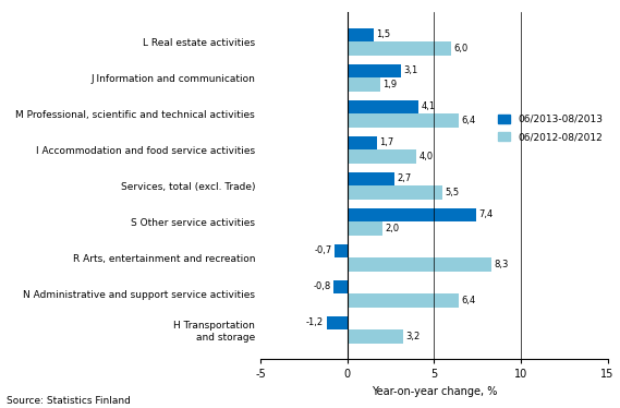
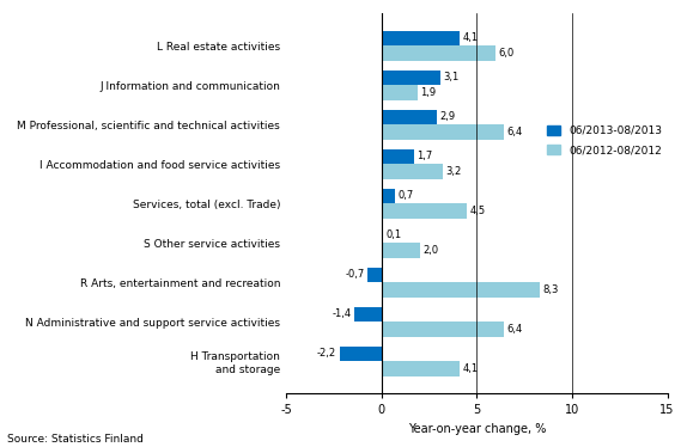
06/2013-08/2013/L Real estate activities: 1,5 -> 4,1
06/2013-08/2013/M Professional, scientific and technical activities: 4,1 -> 2,9
06/2012-08/2012/I Accommodation and food service activities: 4,0 -> 3,2
06/2013-08/2013/Services, total (excl. Trade): 2,7 -> 0,7
06/2012-08/2012/Services, total (excl. Trade): 5,5 -> 4,5
06/2013-08/2013/S Other service activities: 7,4 -> 0,1
06/2013-08/2013/N Administrative and support service activities: -0,8 -> -1,4
06/2013-08/2013/H Transportation and storage: -1,2 -> -2,2
06/2012-08/2012/H Transportation and storage: 3,2 -> 4,1
